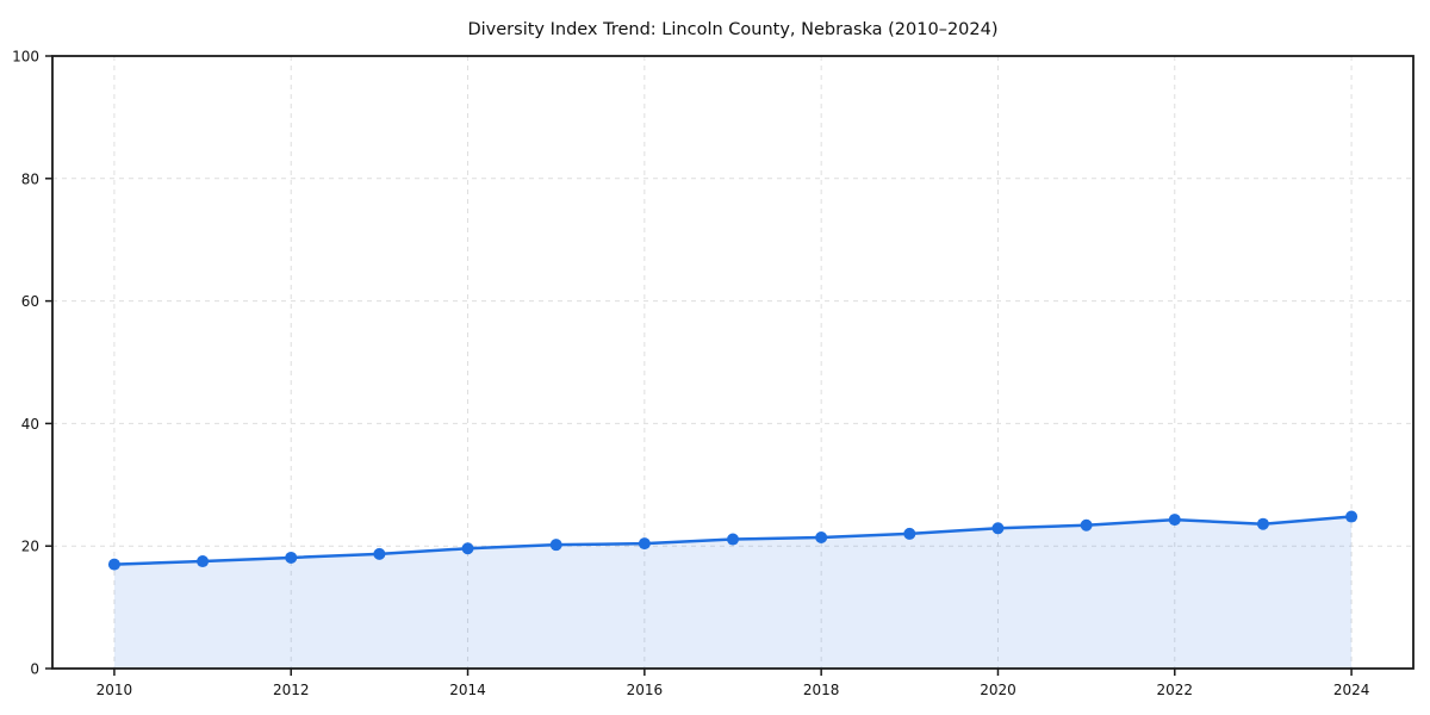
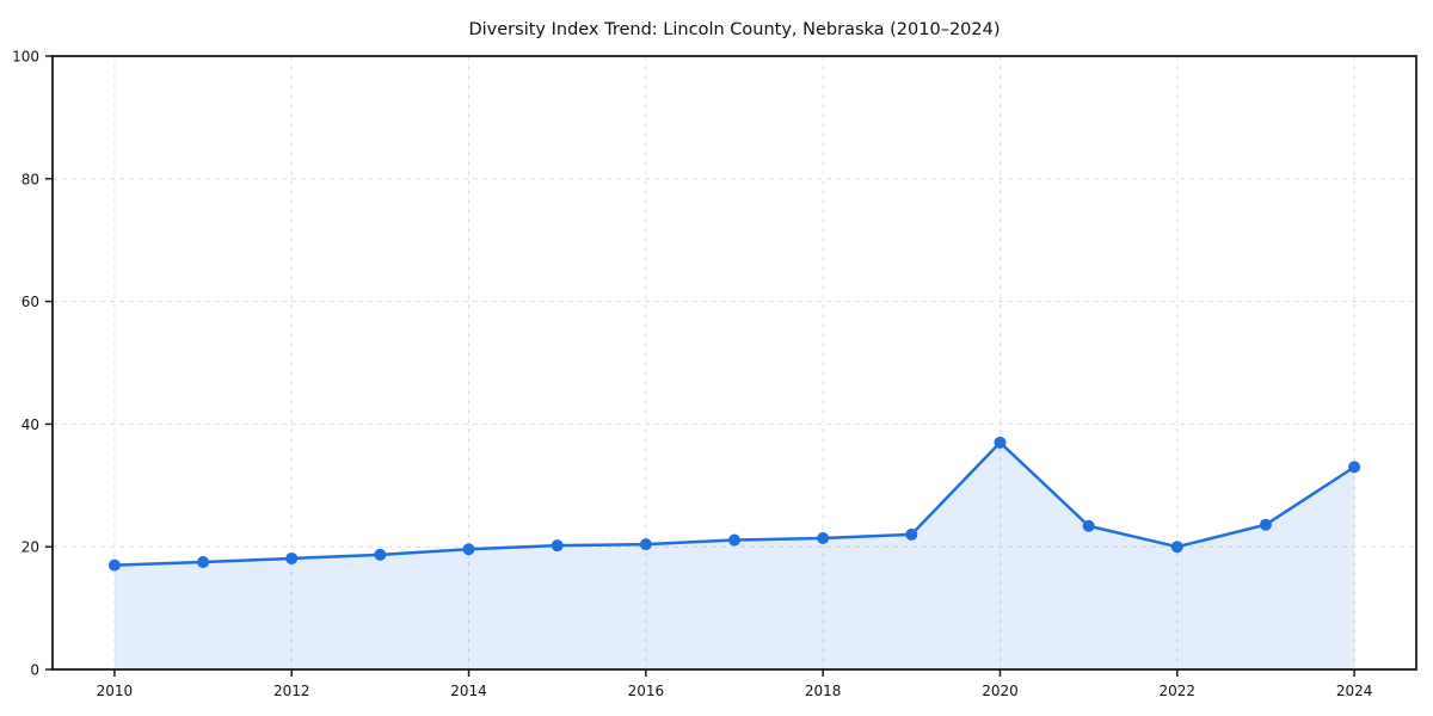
2020: 23 -> 37
2022: 24 -> 20
2024: 25 -> 33
